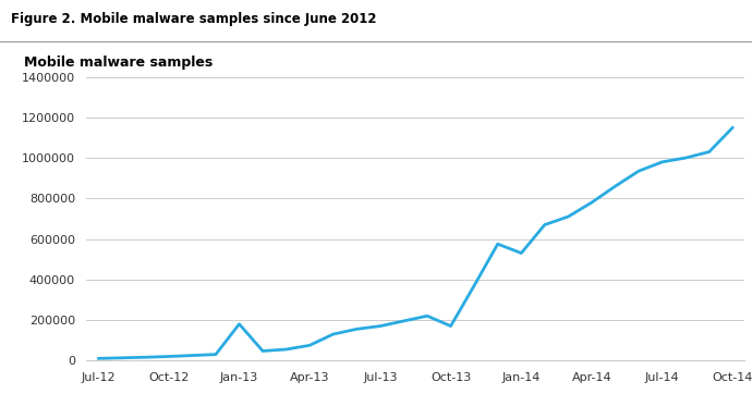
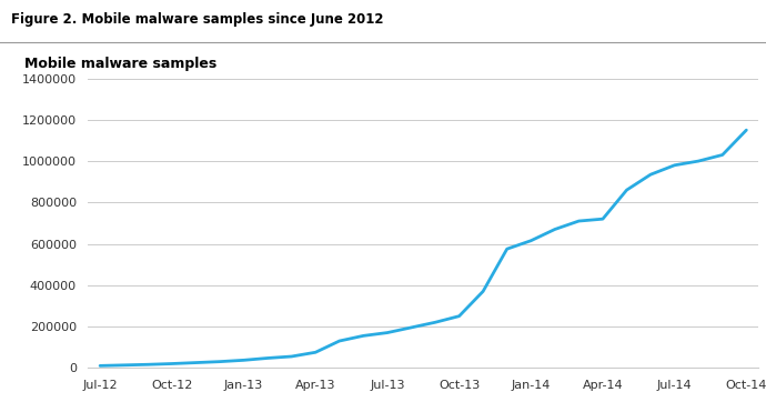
Jan-13: 180000 -> 40000
Oct-13: 170000 -> 250000
Jan-14: 530000 -> 620000
Apr-14: 780000 -> 720000
